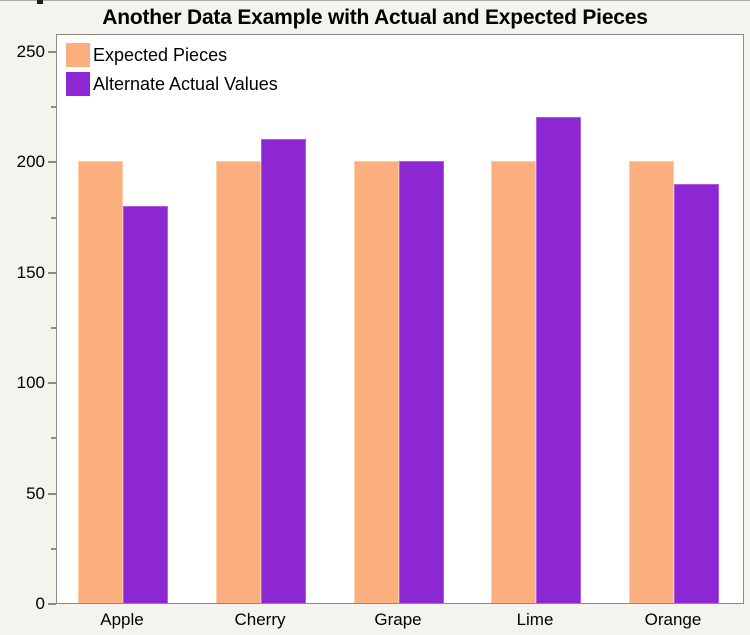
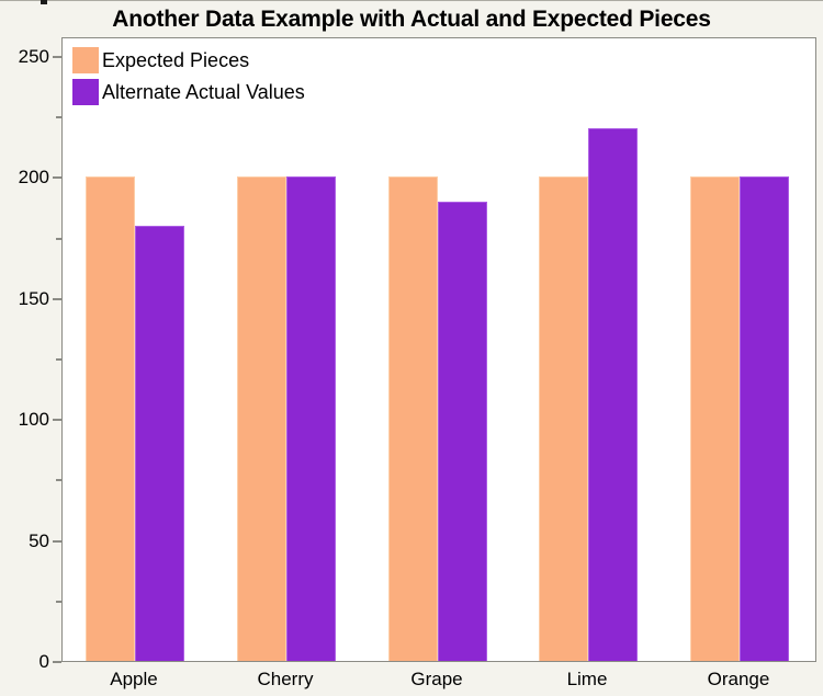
Alternate Actual Values/Cherry: 210 -> 200
Alternate Actual Values/Grape: 200 -> 190
Alternate Actual Values/Orange: 190 -> 200
